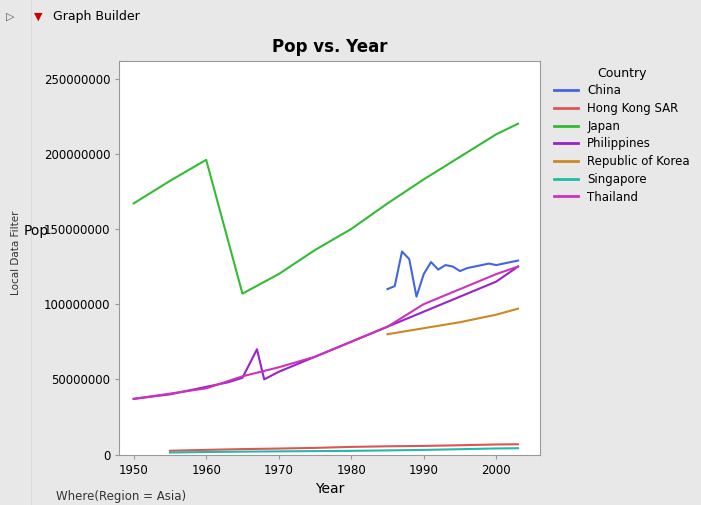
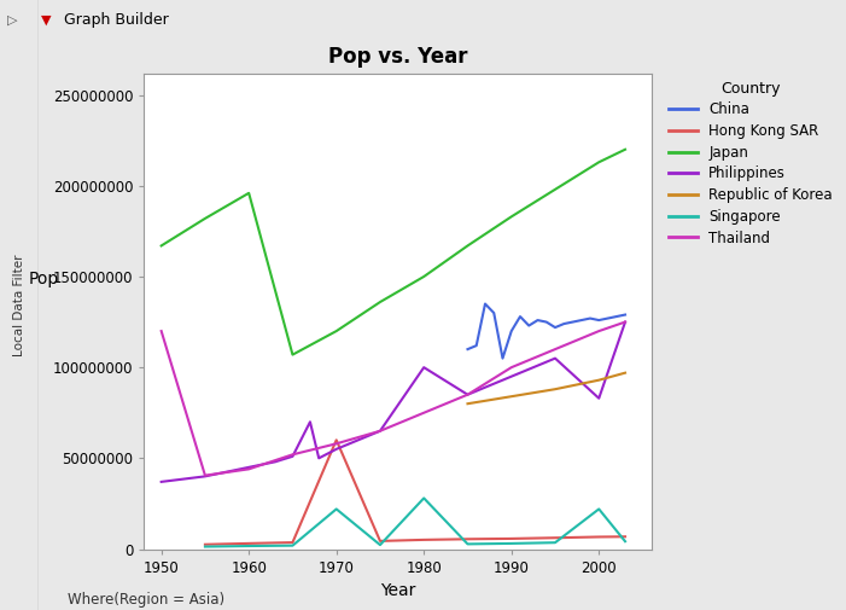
Thailand/1950: 37000000 -> 120000000
Hong Kong SAR/1970: 4000000 -> 60000000
Singapore/1970: 2000000 -> 22000000
Philippines/1980: 75000000 -> 100000000
Singapore/1980: 2000000 -> 28000000
Philippines/2000: 115000000 -> 83000000
Singapore/2000: 4000000 -> 22000000
